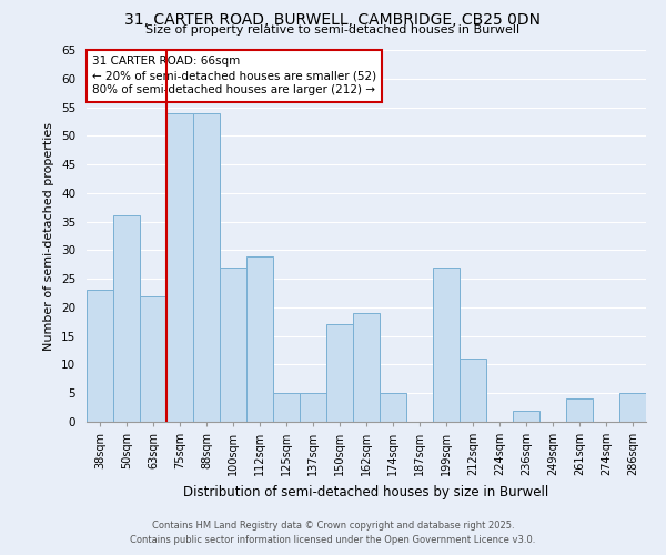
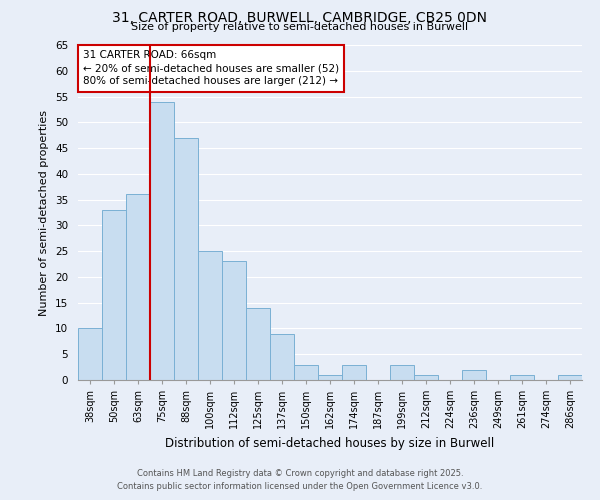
38sqm: 23 -> 10
50sqm: 36 -> 33
63sqm: 22 -> 36
88sqm: 54 -> 47
100sqm: 27 -> 25
112sqm: 29 -> 23
125sqm: 5 -> 14
137sqm: 5 -> 9
150sqm: 17 -> 3
162sqm: 19 -> 1
174sqm: 5 -> 3
199sqm: 27 -> 3
212sqm: 11 -> 1
261sqm: 4 -> 1
286sqm: 5 -> 1
